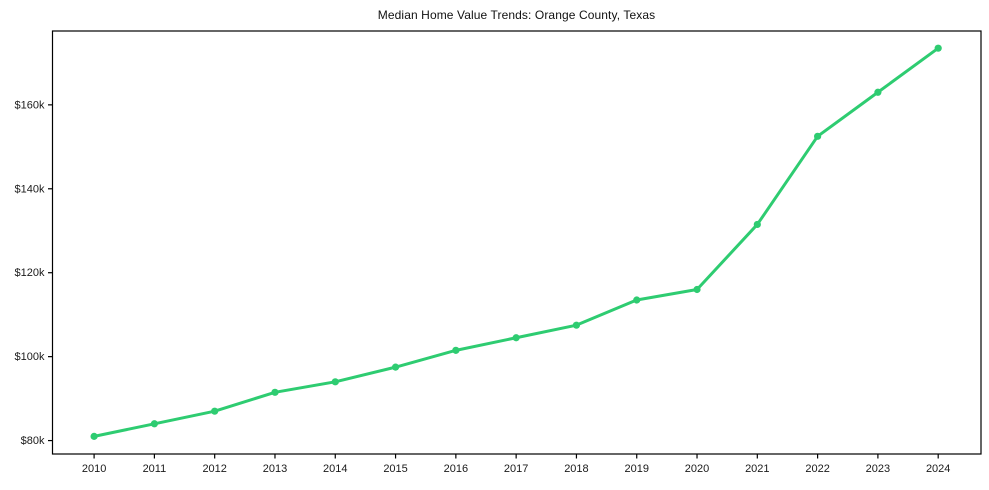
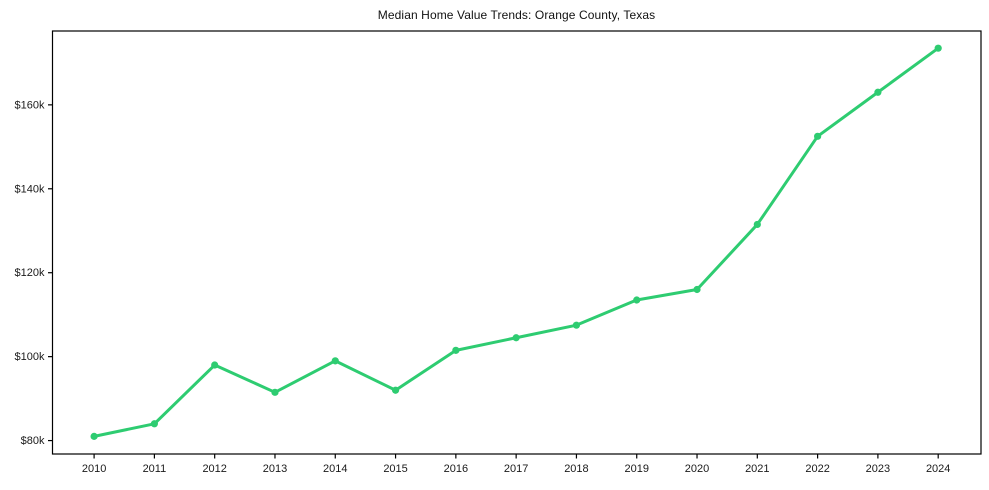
2012: $87k -> $98k
2014: $94k -> $99k
2015: $98k -> $92k
